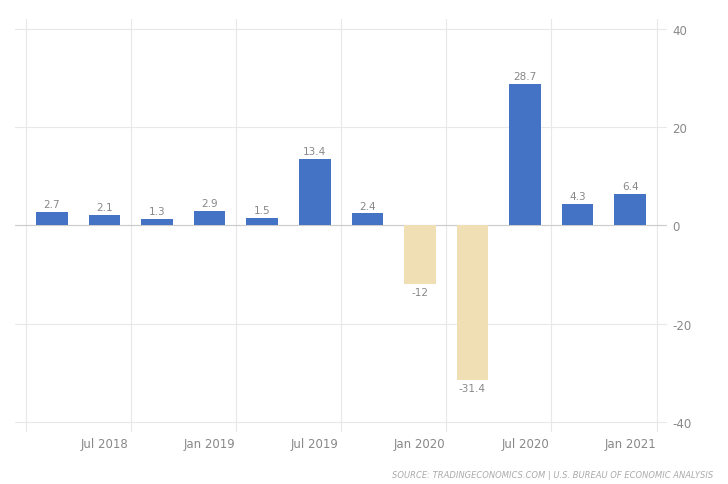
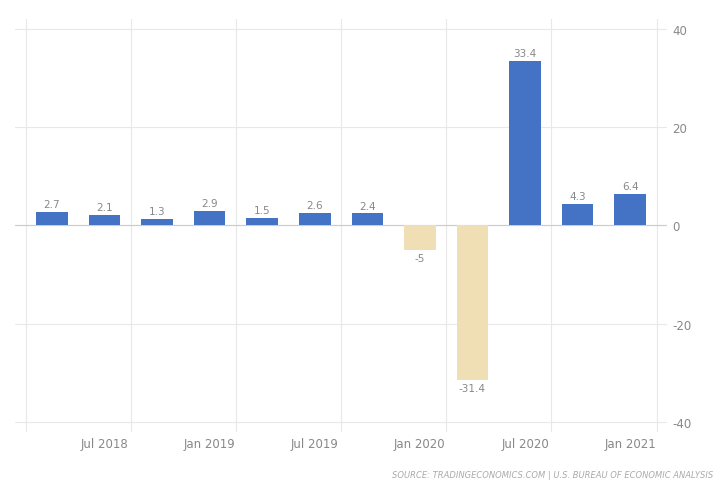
Jul 2019: 13.4 -> 2.6
Jan 2020: -12 -> -5
Jul 2020: 28.7 -> 33.4
